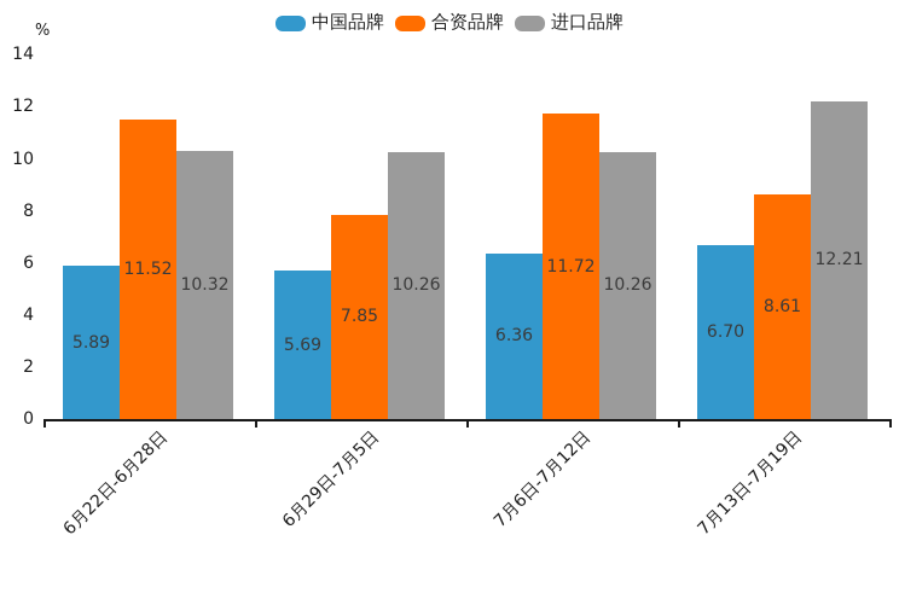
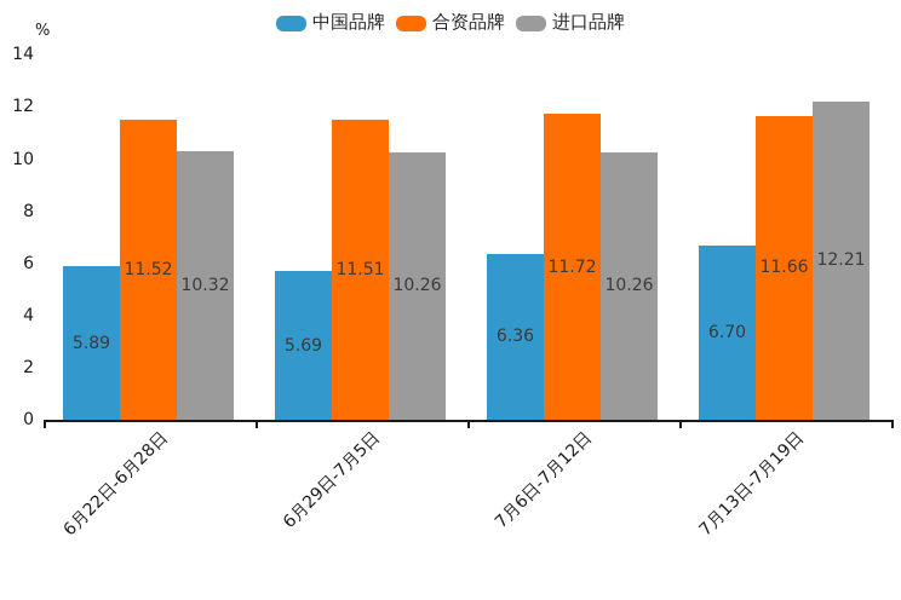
合资品牌/6月29日-7月5日: 7.85 -> 11.51
合资品牌/7月13日-7月19日: 8.61 -> 11.66
